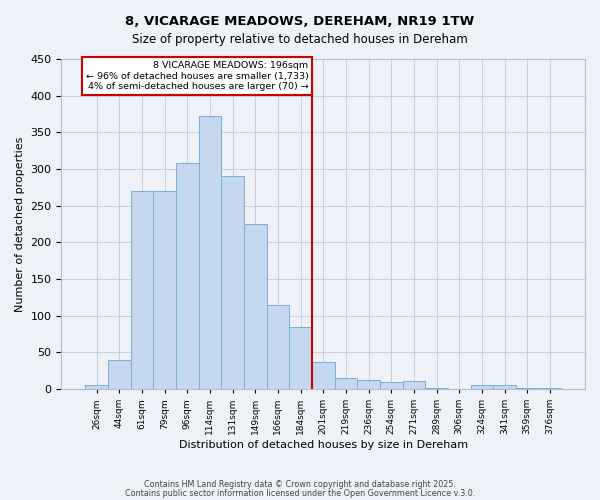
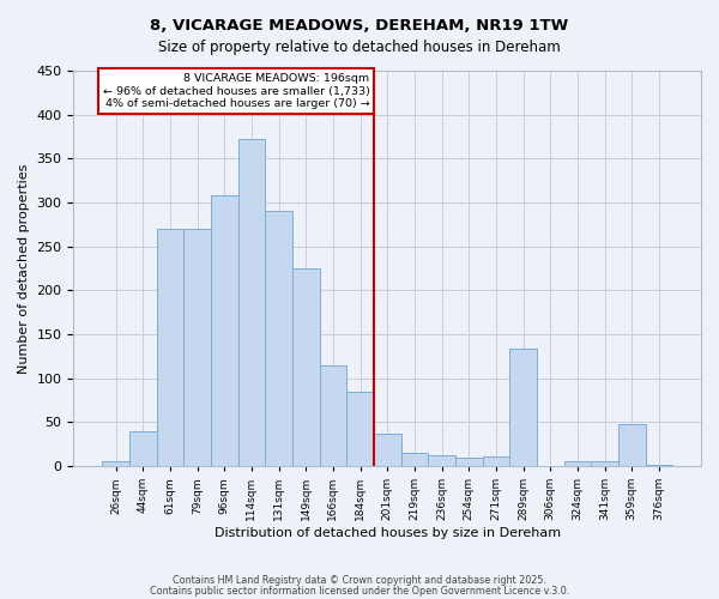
289sqm: 1 -> 134
359sqm: 1 -> 48
